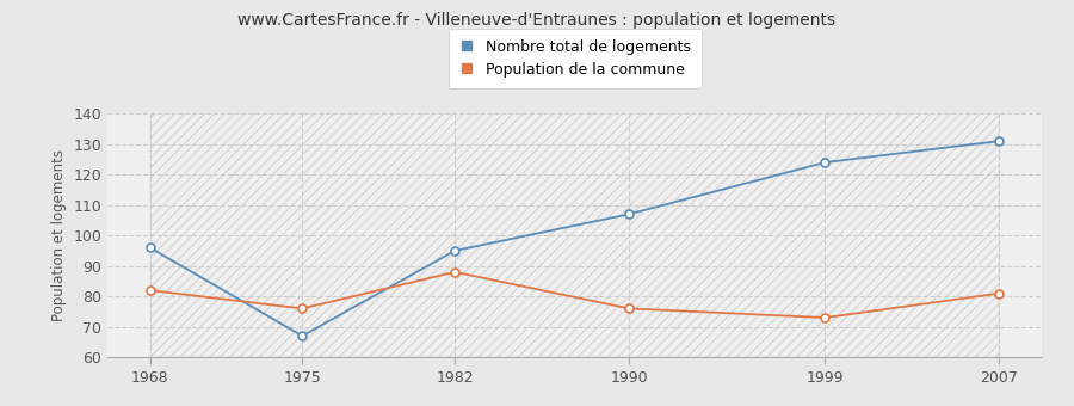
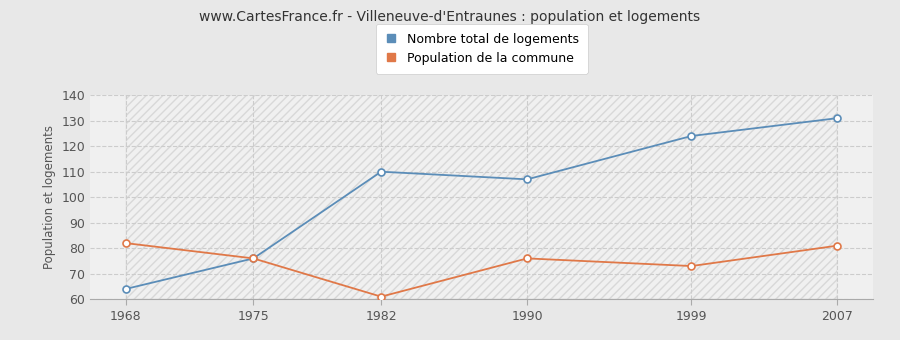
Nombre total de logements/1968: 96 -> 64
Nombre total de logements/1975: 67 -> 76
Nombre total de logements/1982: 95 -> 110
Population de la commune/1982: 88 -> 61
